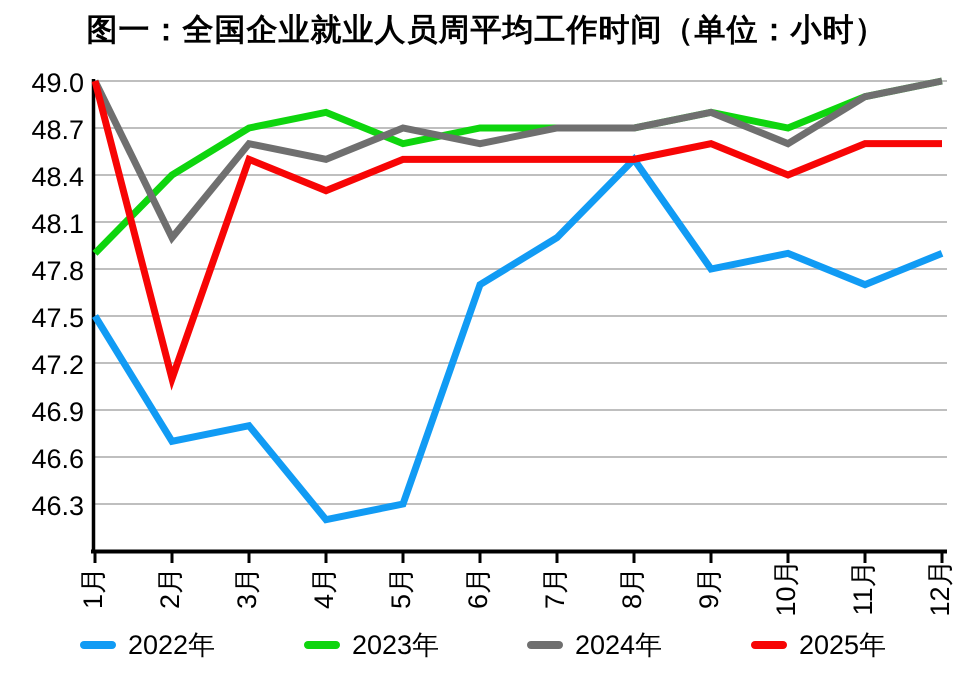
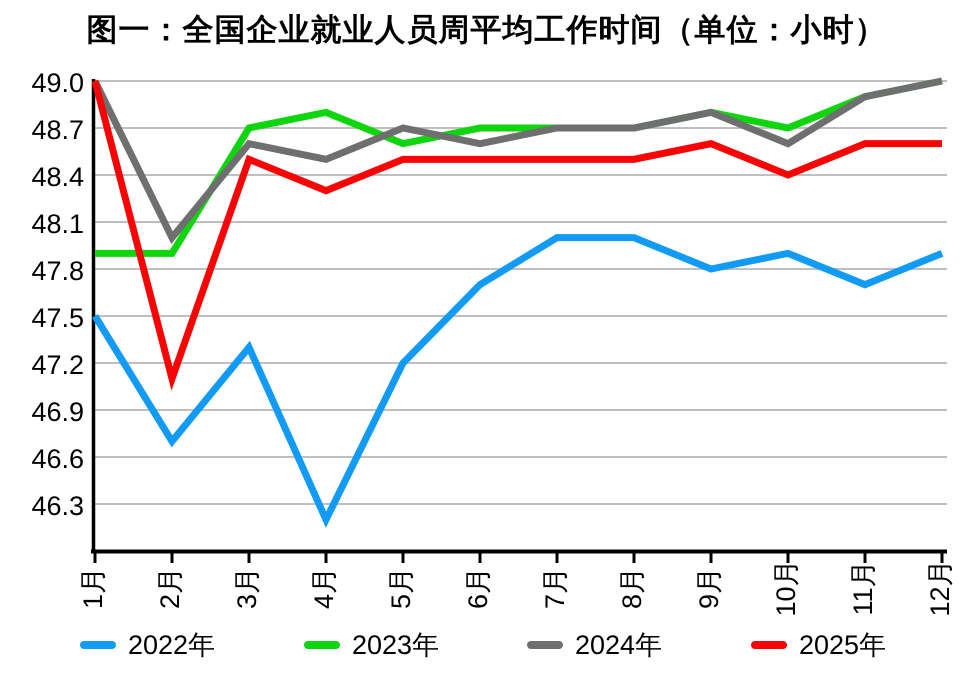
2023年/2月: 48.4 -> 47.9
2022年/3月: 46.8 -> 47.3
2022年/5月: 46.3 -> 47.2
2022年/8月: 48.5 -> 48.0
